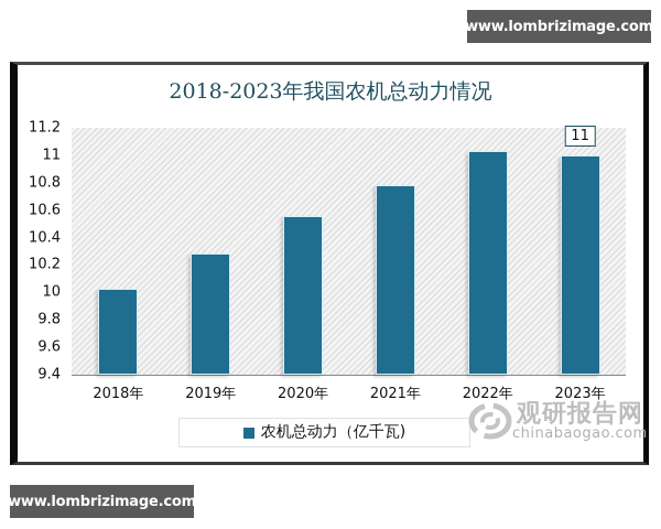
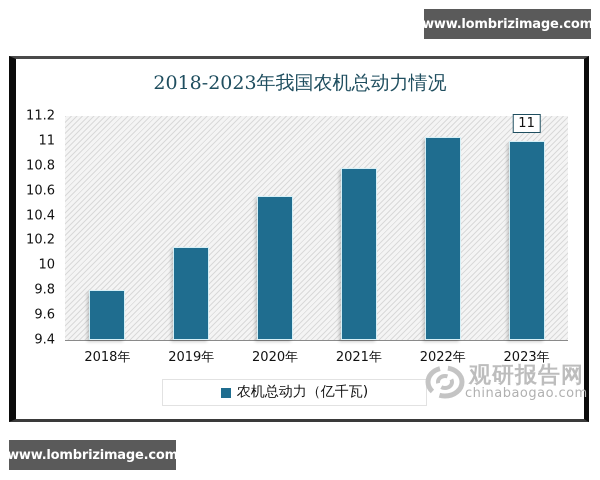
2018年: 10.03 -> 9.80
2019年: 10.28 -> 10.15
